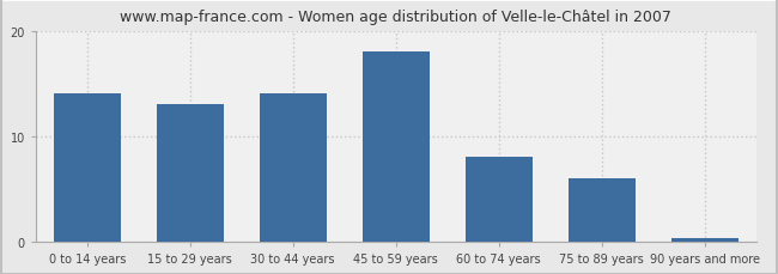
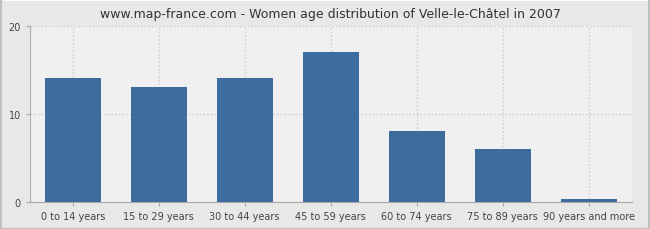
45 to 59 years: 18.0 -> 17.0
